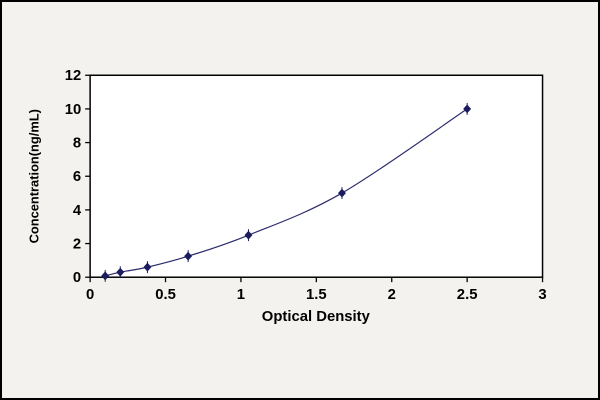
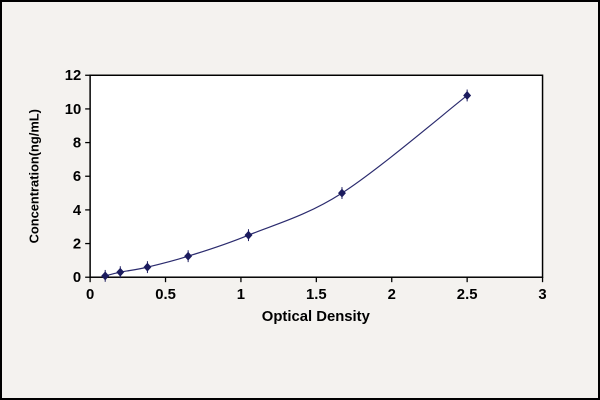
2.5: 10,0 -> 10,8
